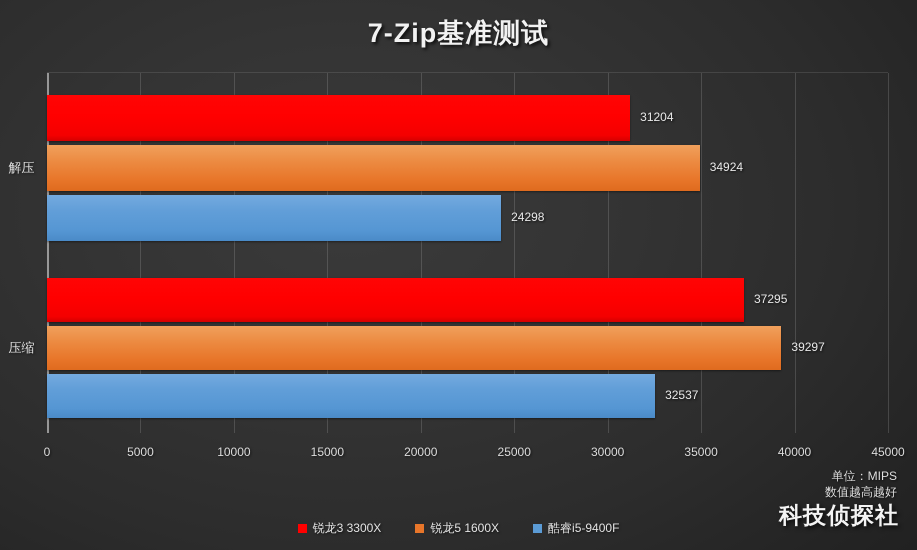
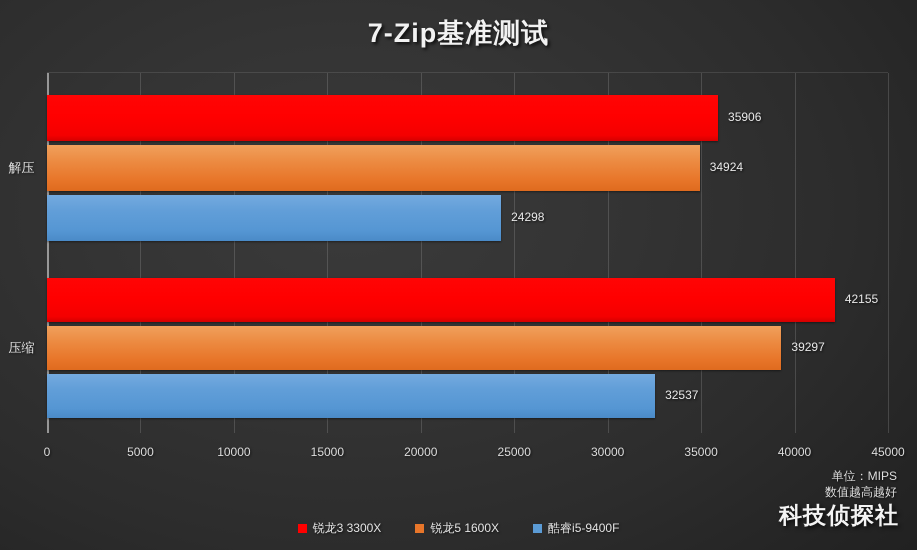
锐龙3 3300X/解压: 31204 -> 35906
锐龙3 3300X/压缩: 37295 -> 42155
